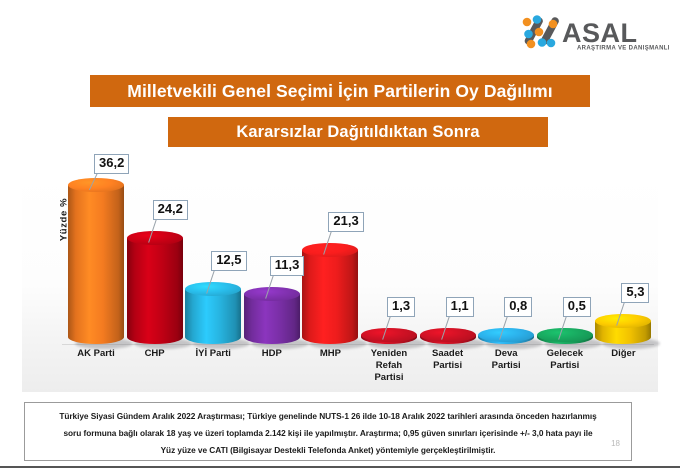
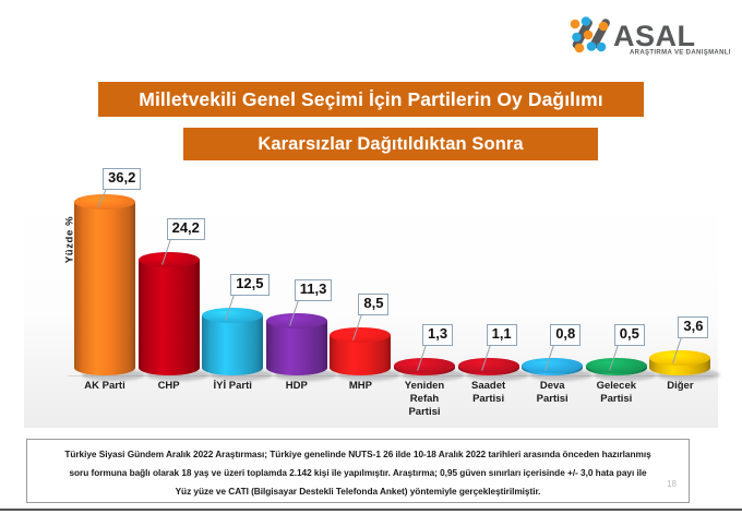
MHP: 21,3 -> 8,5
Diğer: 5,3 -> 3,6
